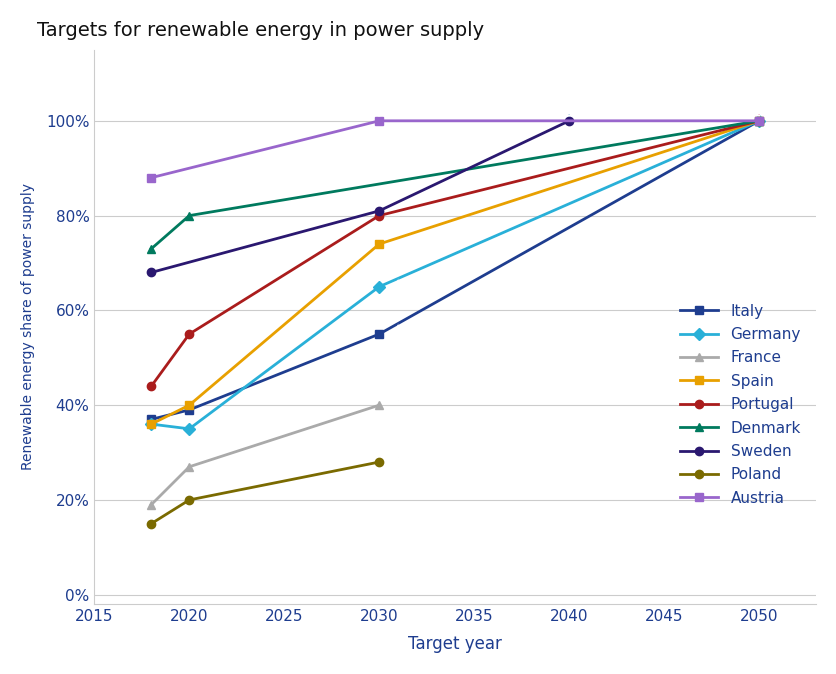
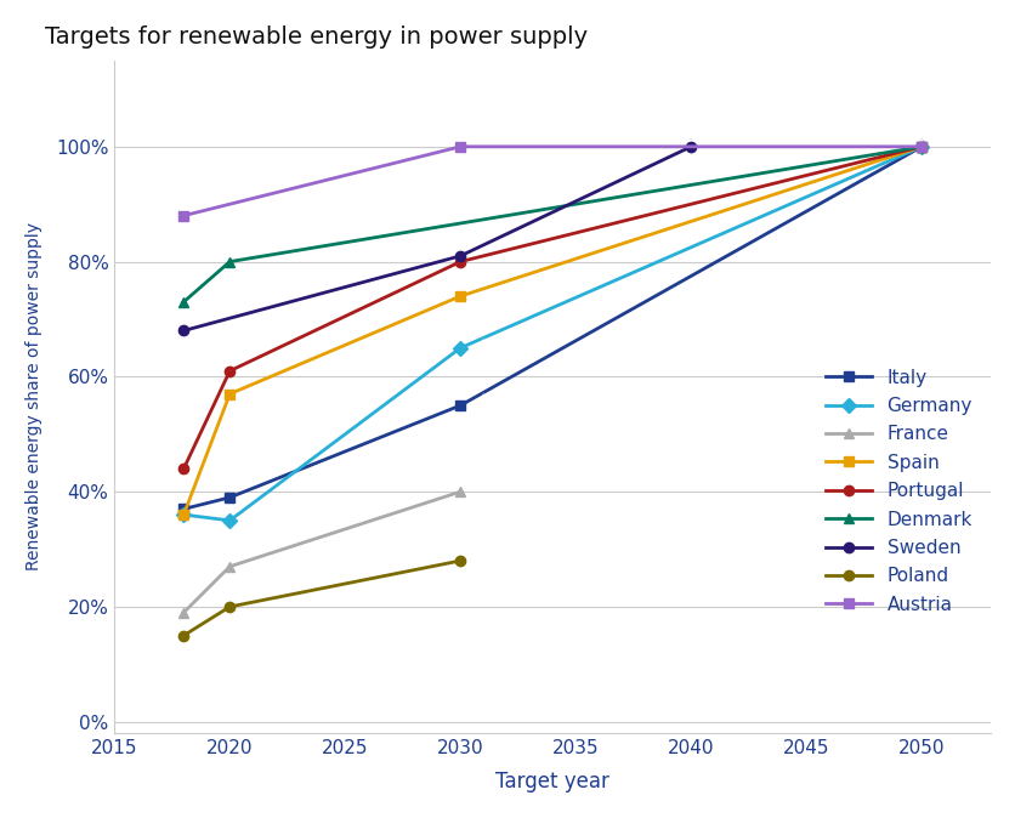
Spain/2020: 40% -> 57%
Portugal/2020: 55% -> 61%
